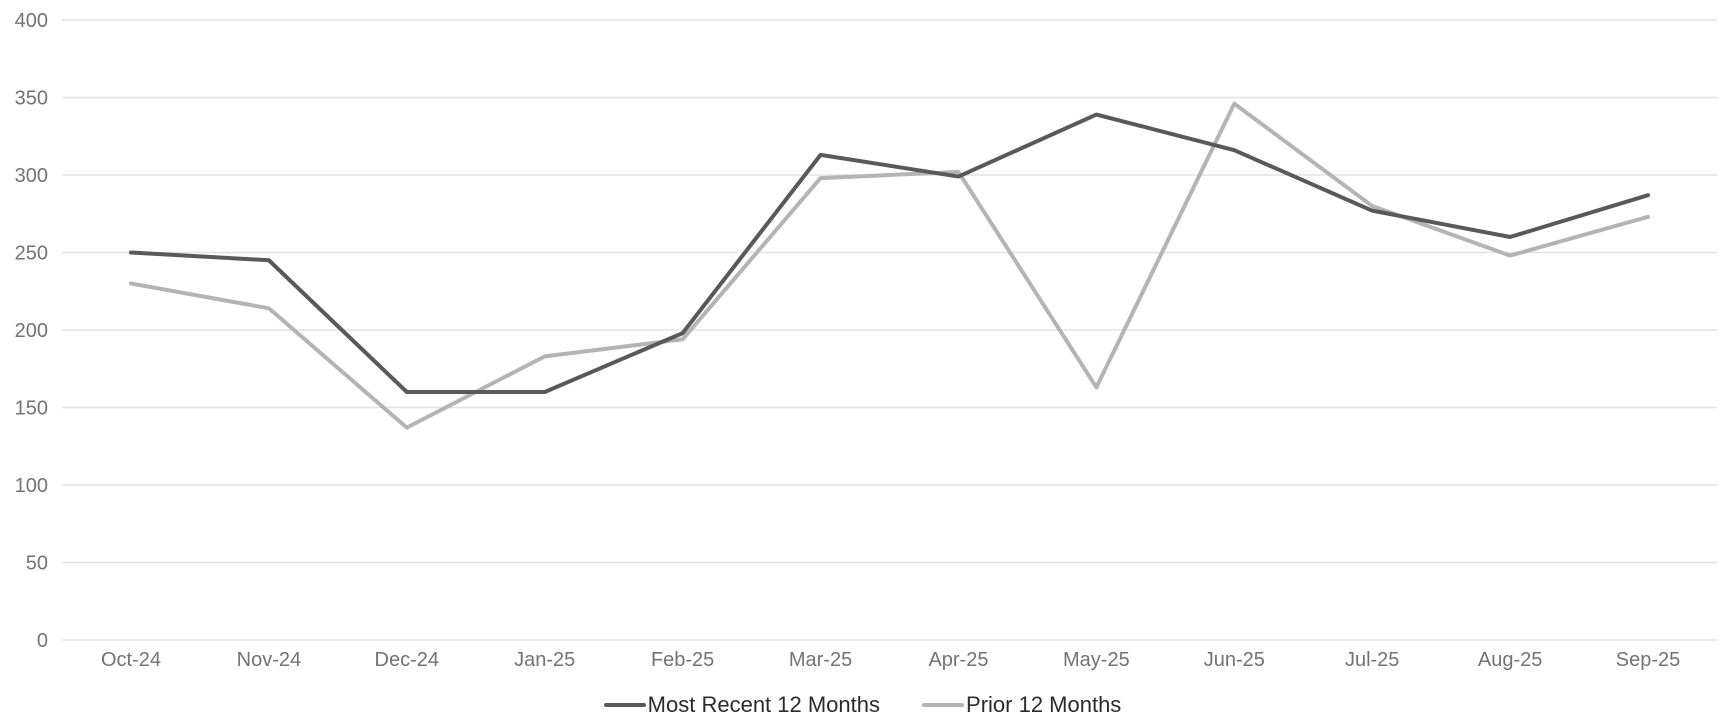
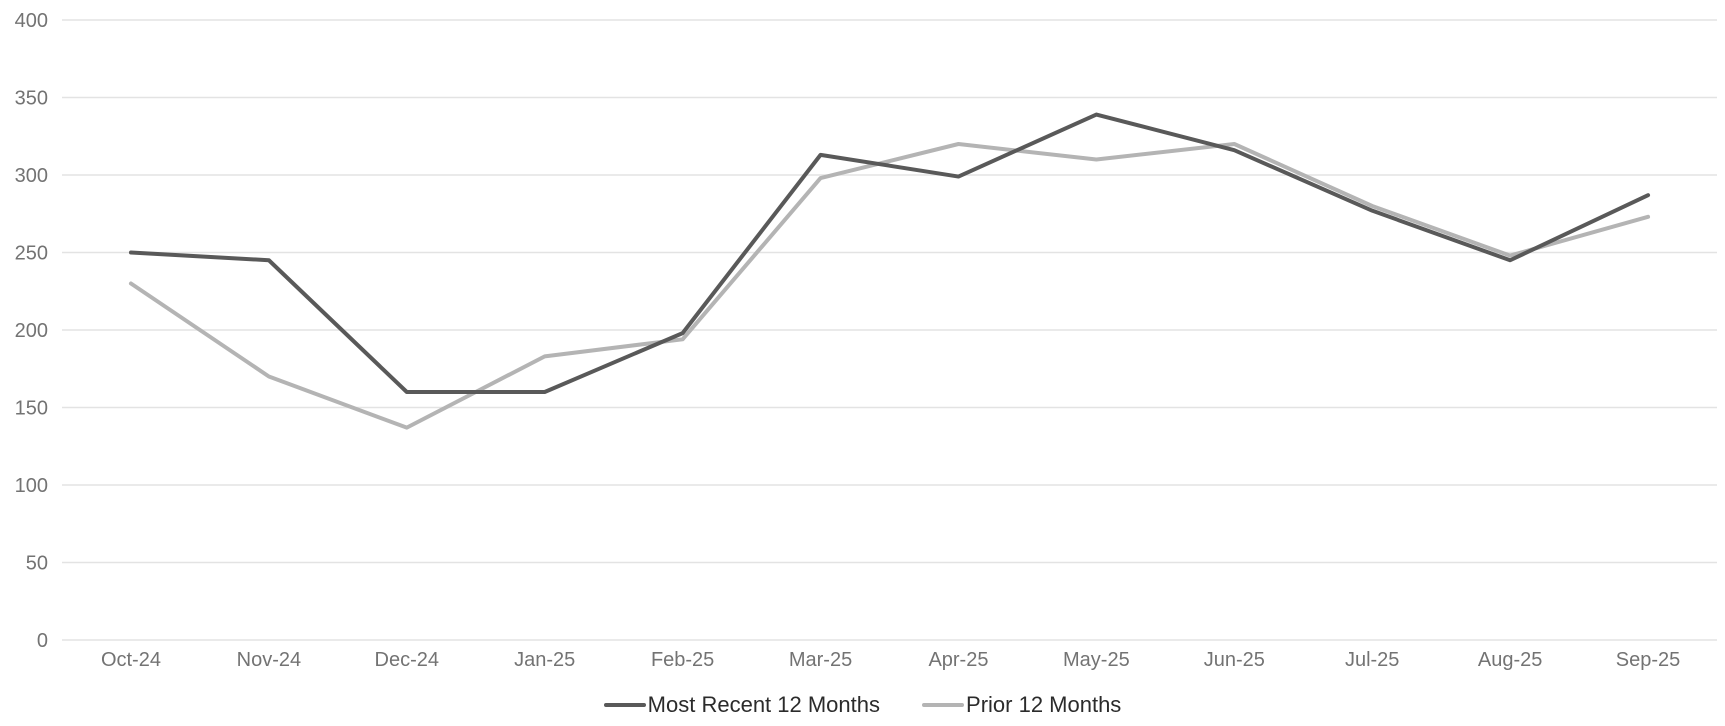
Prior 12 Months/Nov-24: 214 -> 170
Prior 12 Months/Apr-25: 302 -> 320
Prior 12 Months/May-25: 163 -> 310
Prior 12 Months/Jun-25: 346 -> 320
Most Recent 12 Months/Aug-25: 260 -> 245
